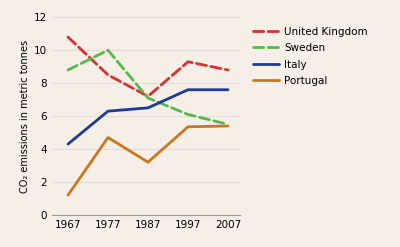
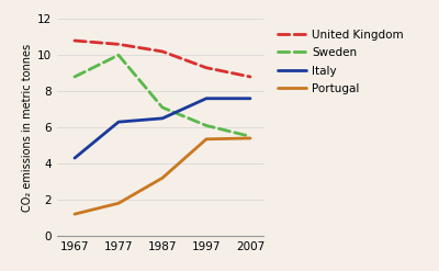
United Kingdom/1977: 8.5 -> 10.6
Portugal/1977: 4.7 -> 1.8
United Kingdom/1987: 7.2 -> 10.2
